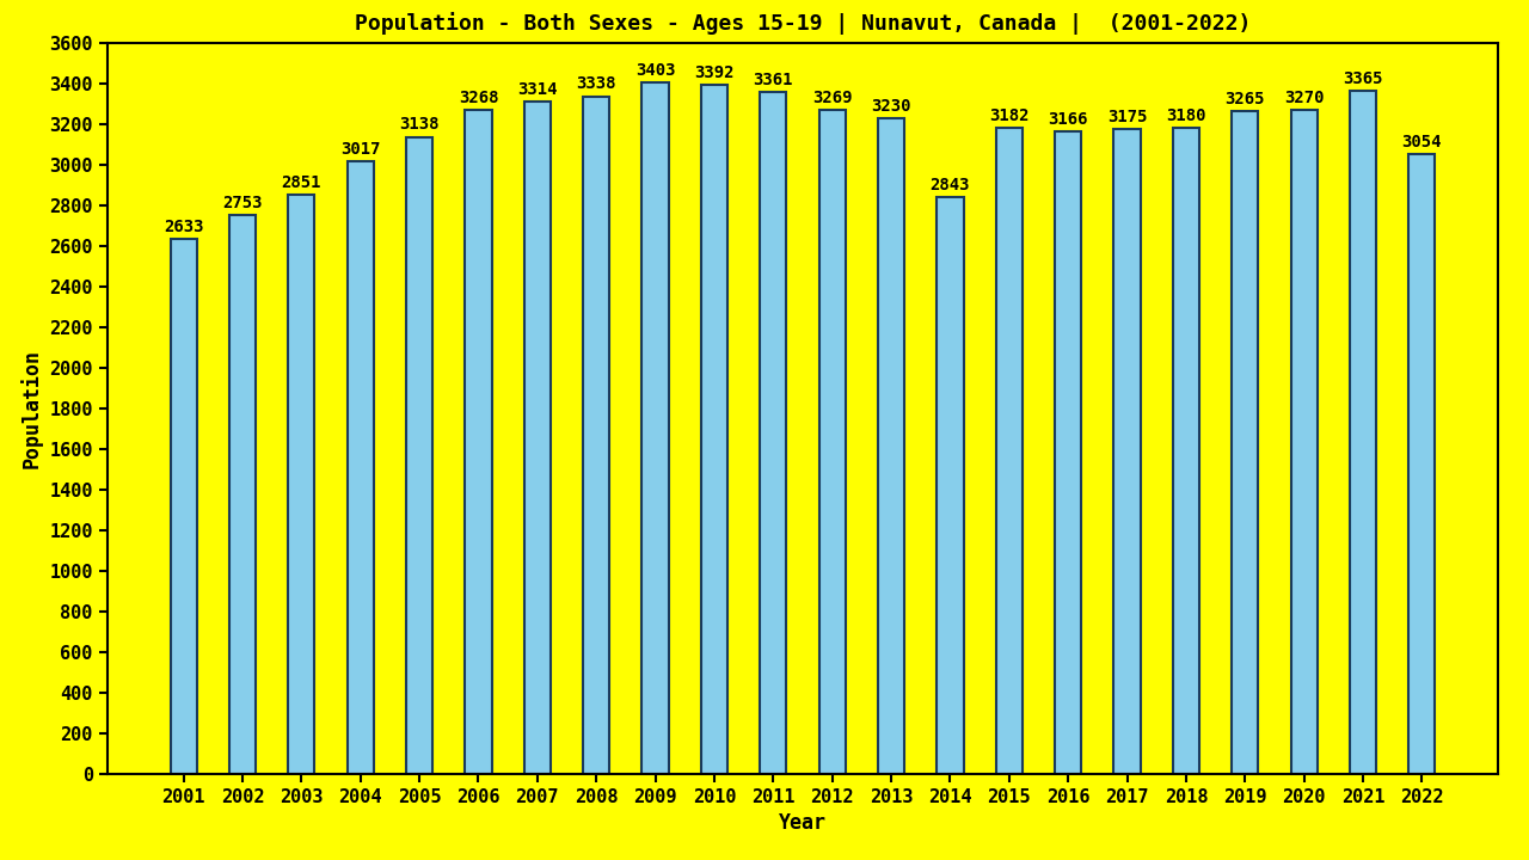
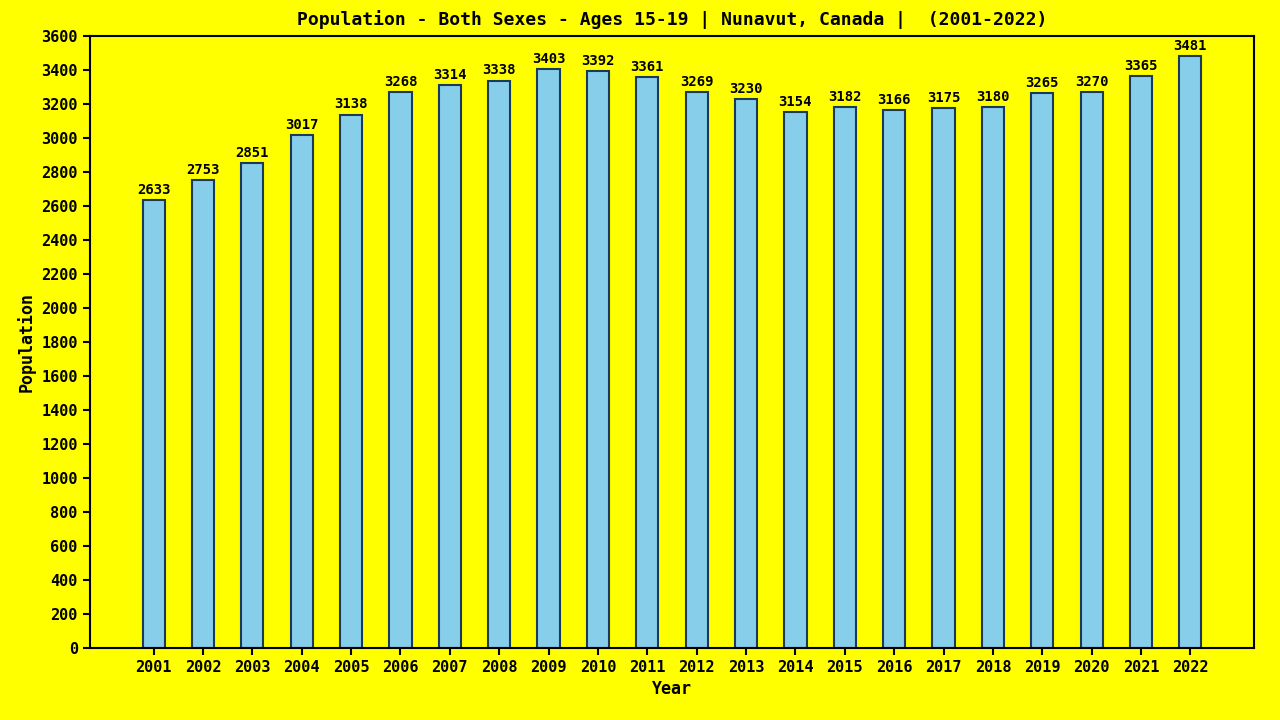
2014: 2843 -> 3154
2022: 3054 -> 3481
